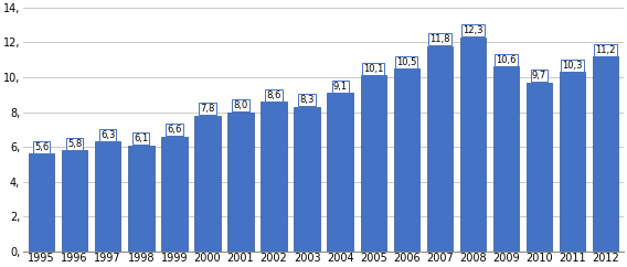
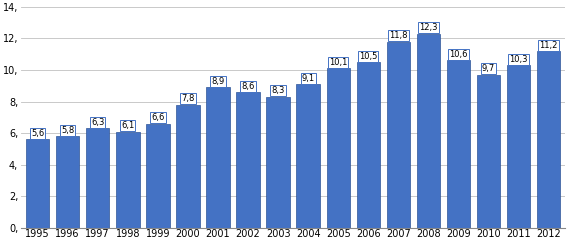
2001: 8,0 -> 8,9
